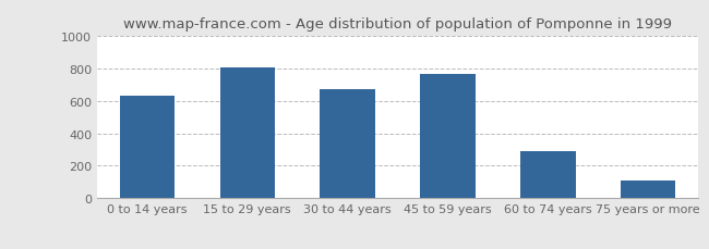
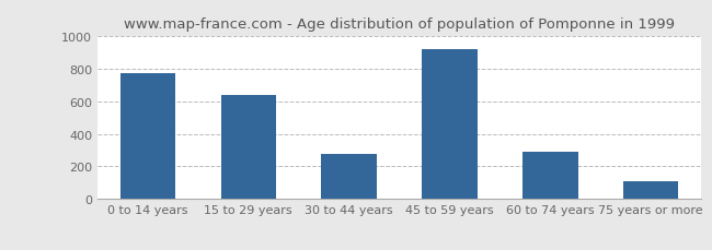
0 to 14 years: 640 -> 770
15 to 29 years: 800 -> 640
30 to 44 years: 680 -> 280
45 to 59 years: 760 -> 920
